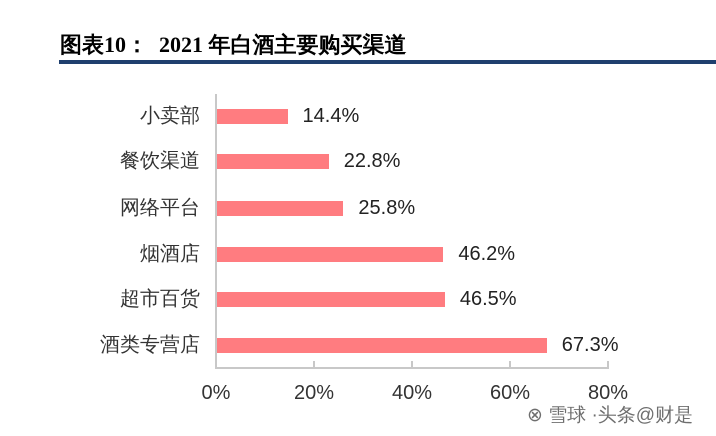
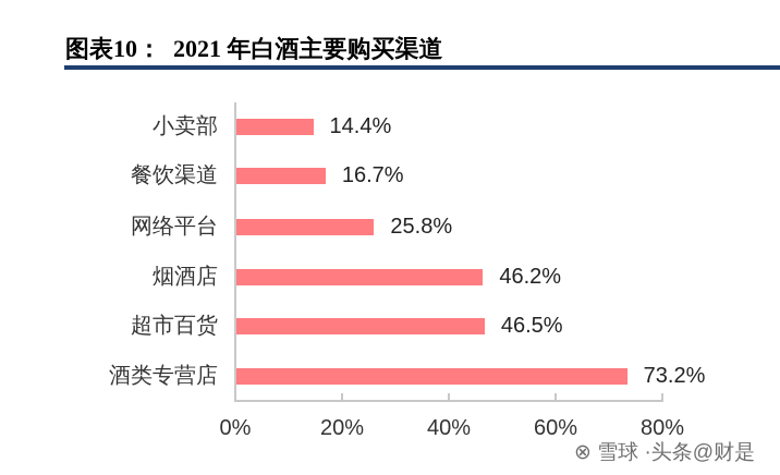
餐饮渠道: 22.8% -> 16.7%
酒类专营店: 67.3% -> 73.2%
